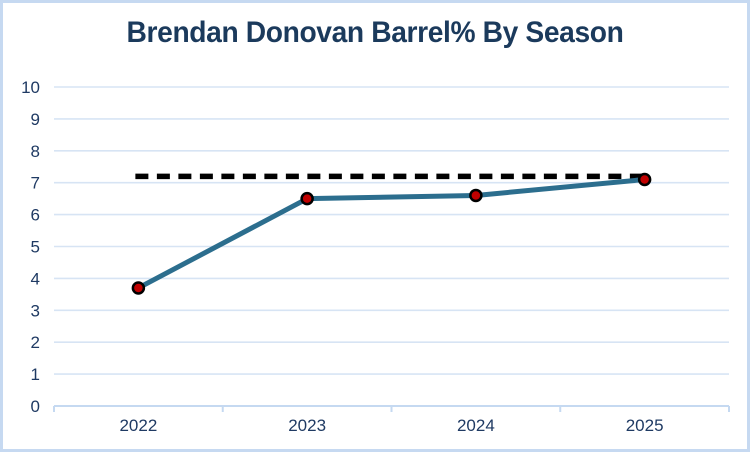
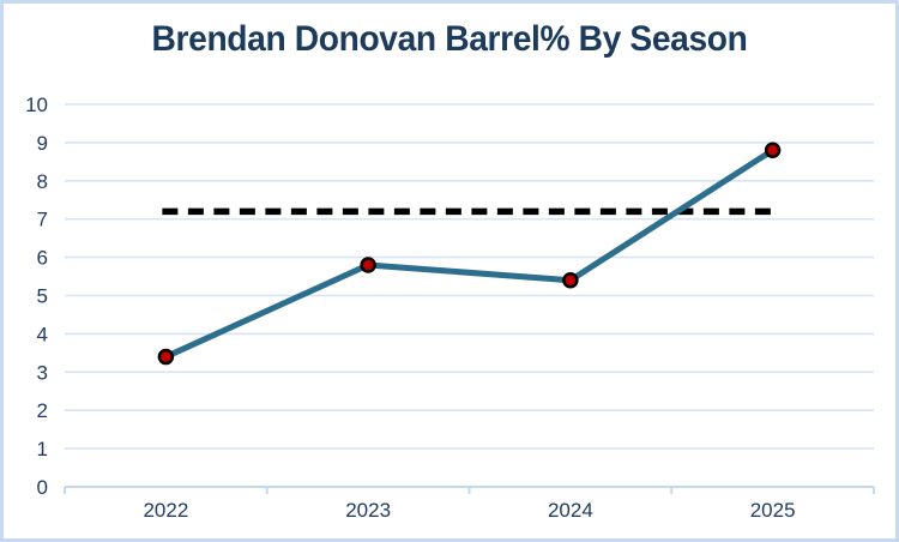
2022: 3.7 -> 3.4
2023: 6.5 -> 5.8
2024: 6.6 -> 5.4
2025: 7.1 -> 8.8
